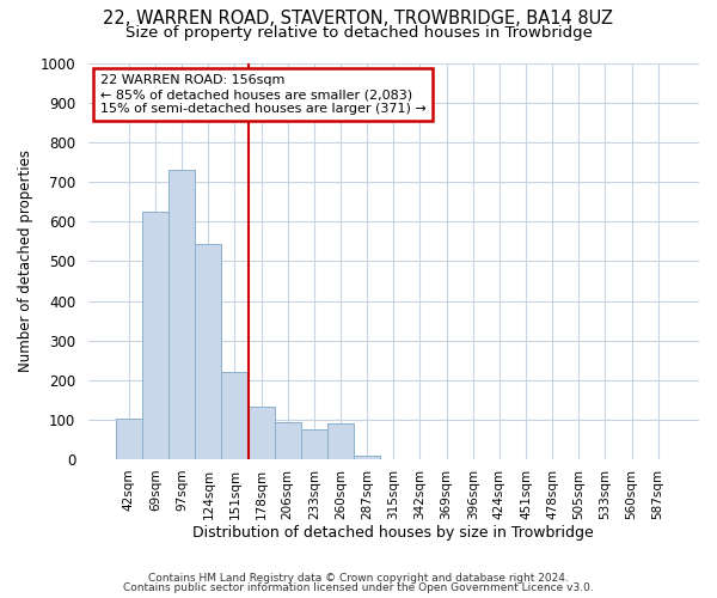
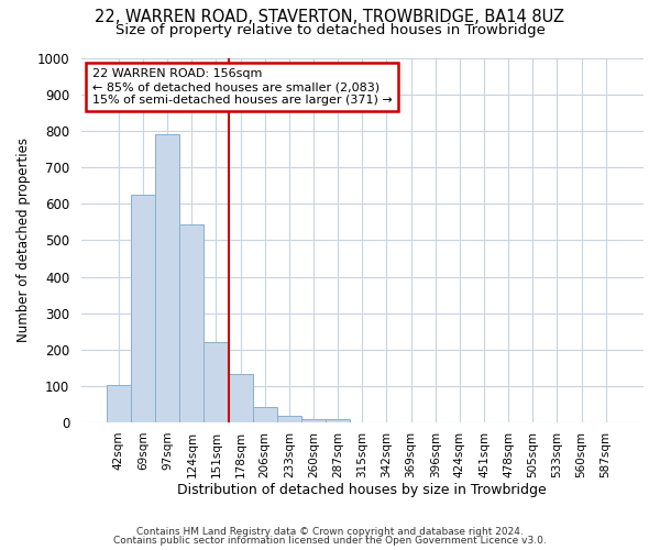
97sqm: 730 -> 790
206sqm: 95 -> 43
233sqm: 75 -> 18
260sqm: 90 -> 10
